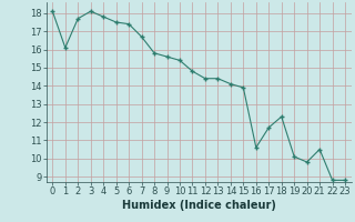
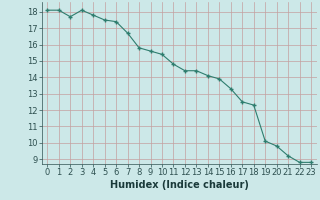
1: 16.1 -> 18.1
16: 10.6 -> 13.3
17: 11.7 -> 12.5
21: 10.5 -> 9.2
